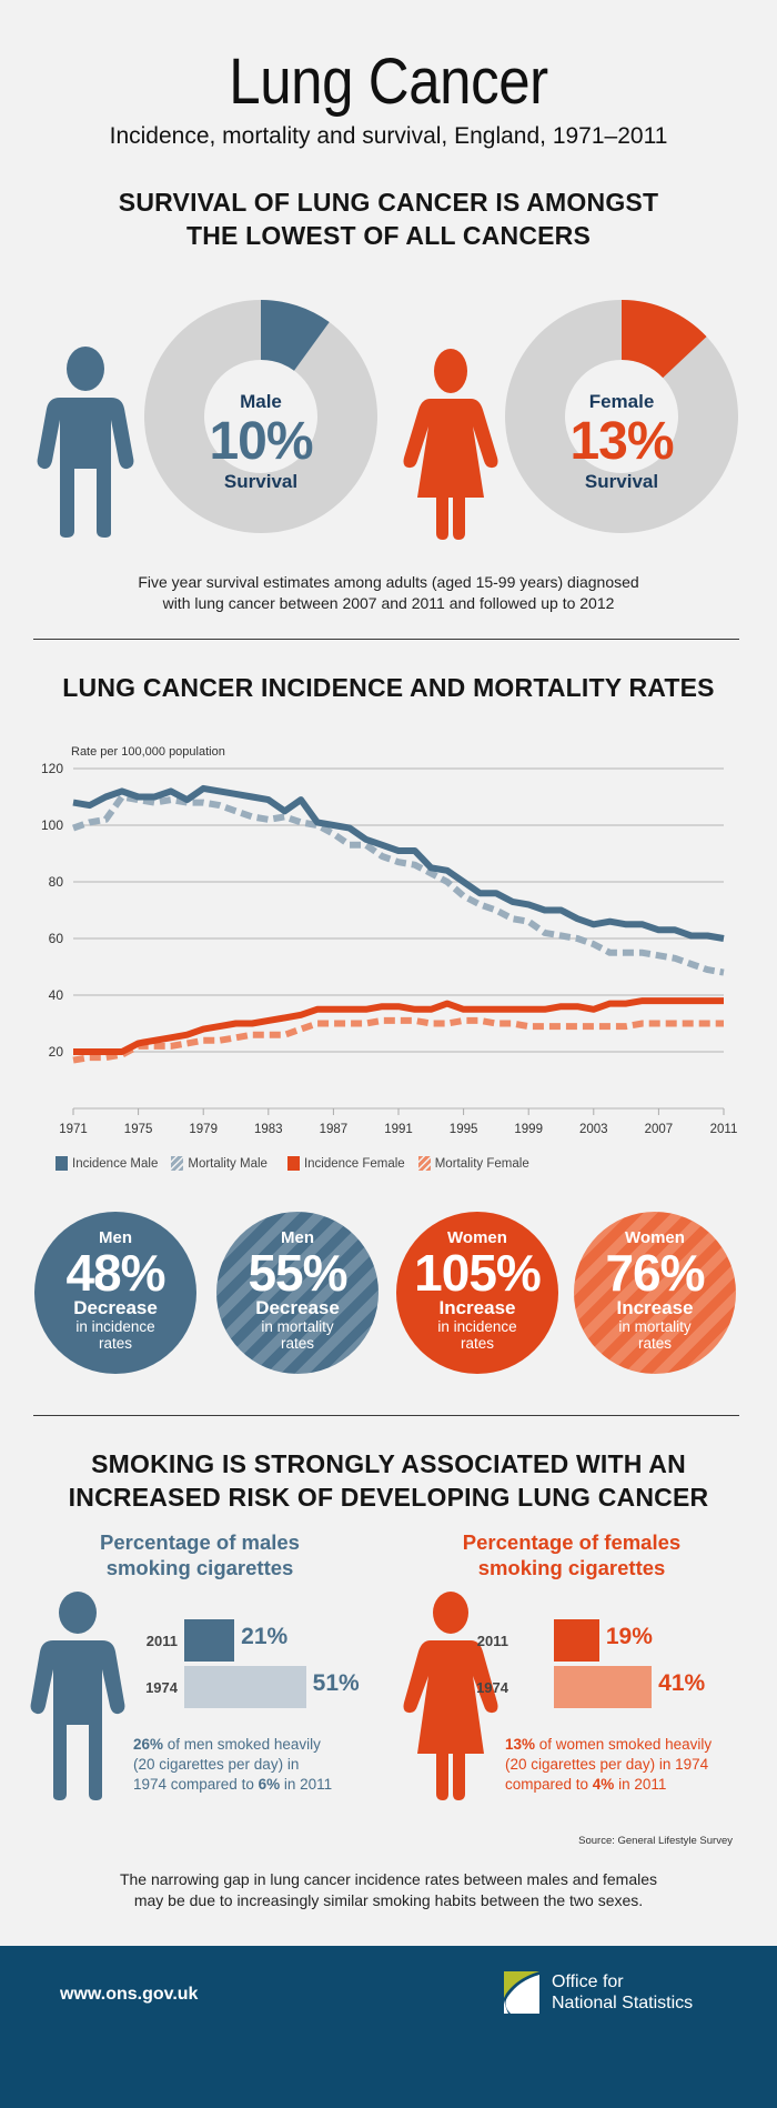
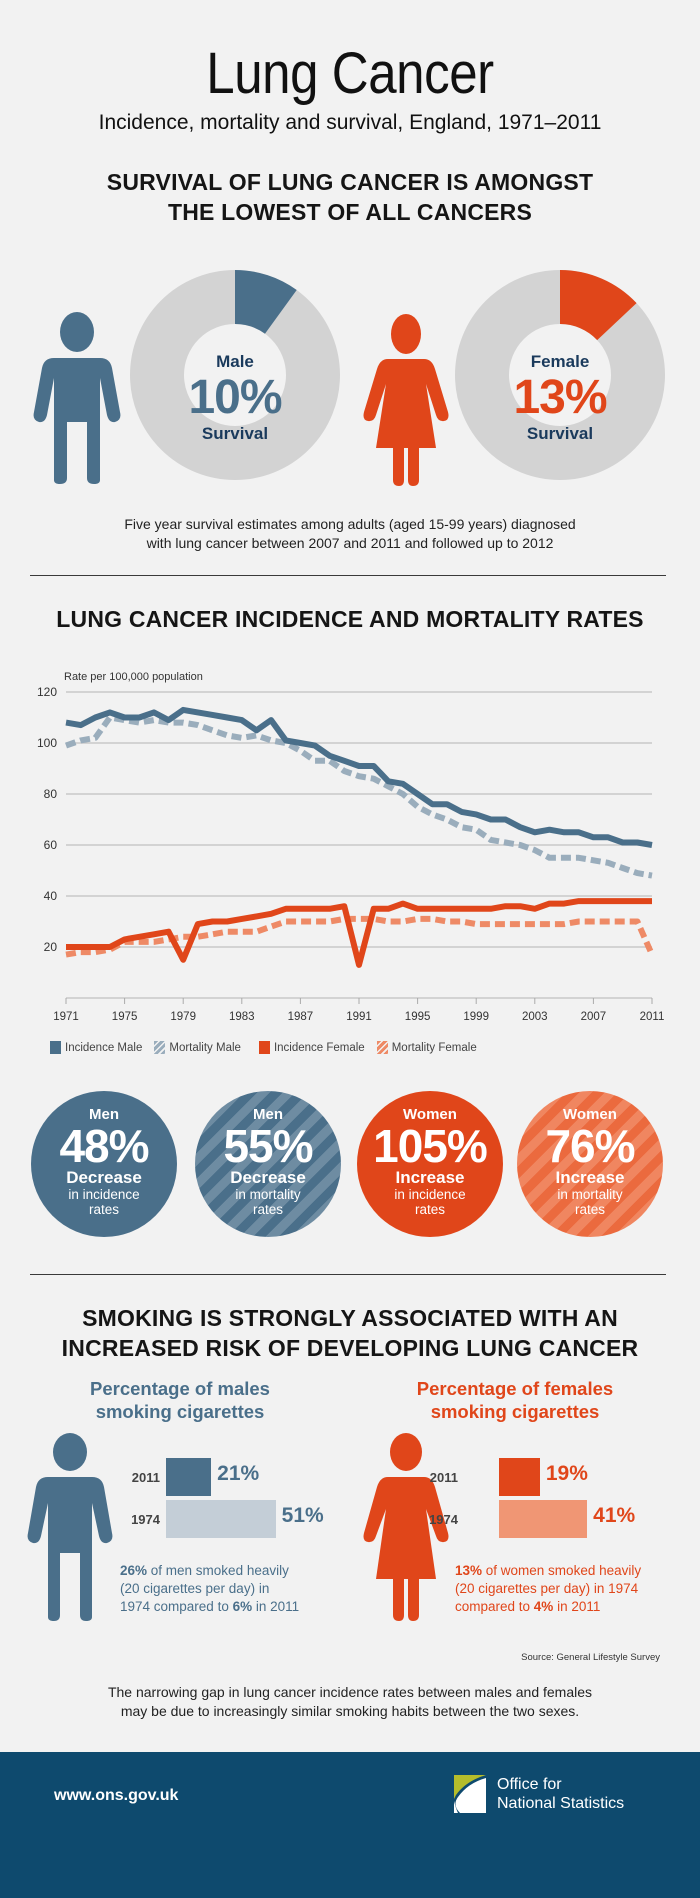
Incidence Female/1979: 28 -> 15
Incidence Female/1991: 36 -> 13
Mortality Female/2011: 30 -> 17
